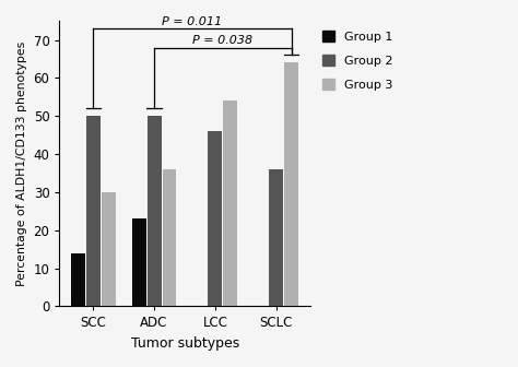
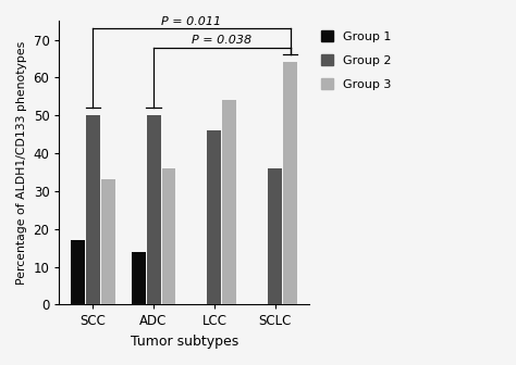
Group 1/SCC: 14 -> 17
Group 3/SCC: 30 -> 33
Group 1/ADC: 23 -> 14
